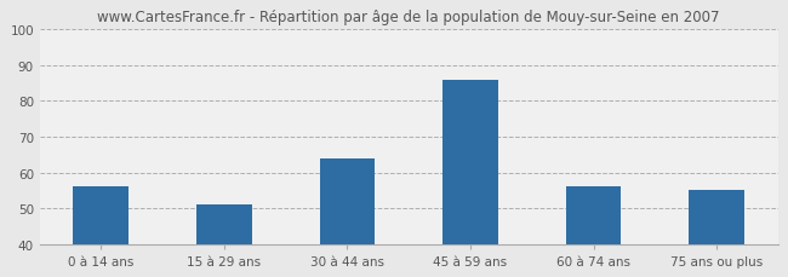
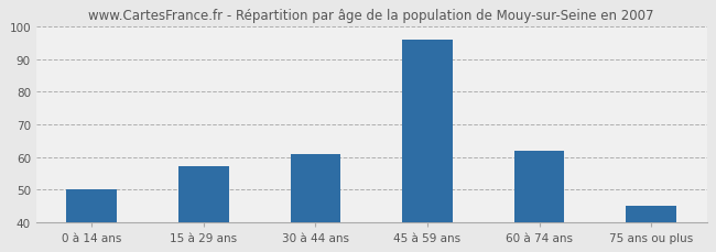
0 à 14 ans: 56 -> 50
15 à 29 ans: 51 -> 57
30 à 44 ans: 64 -> 61
45 à 59 ans: 86 -> 96
60 à 74 ans: 56 -> 62
75 ans ou plus: 55 -> 45
